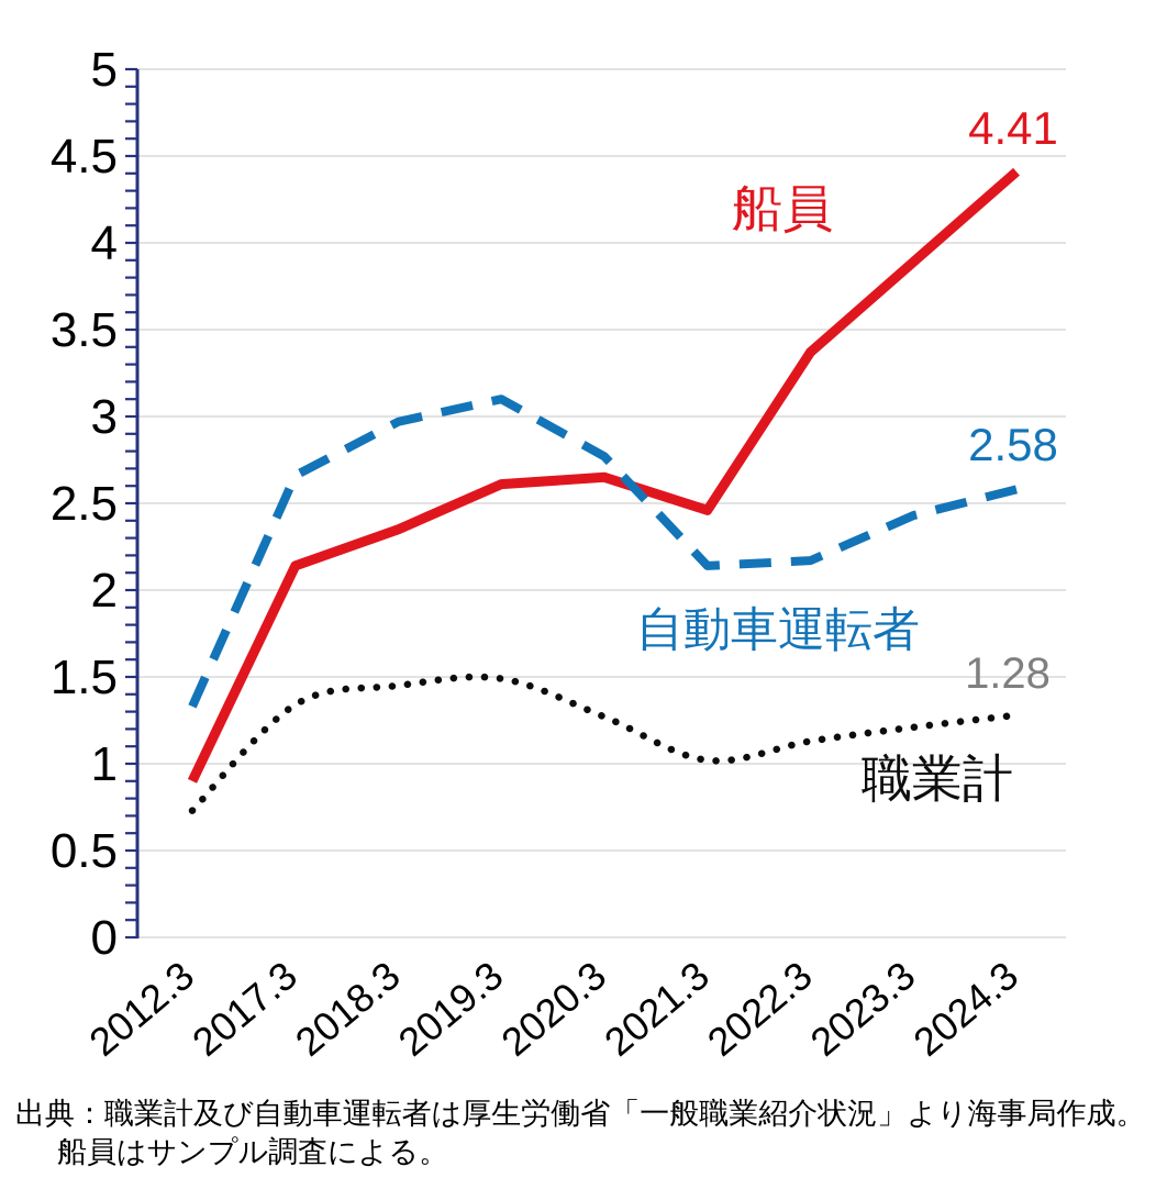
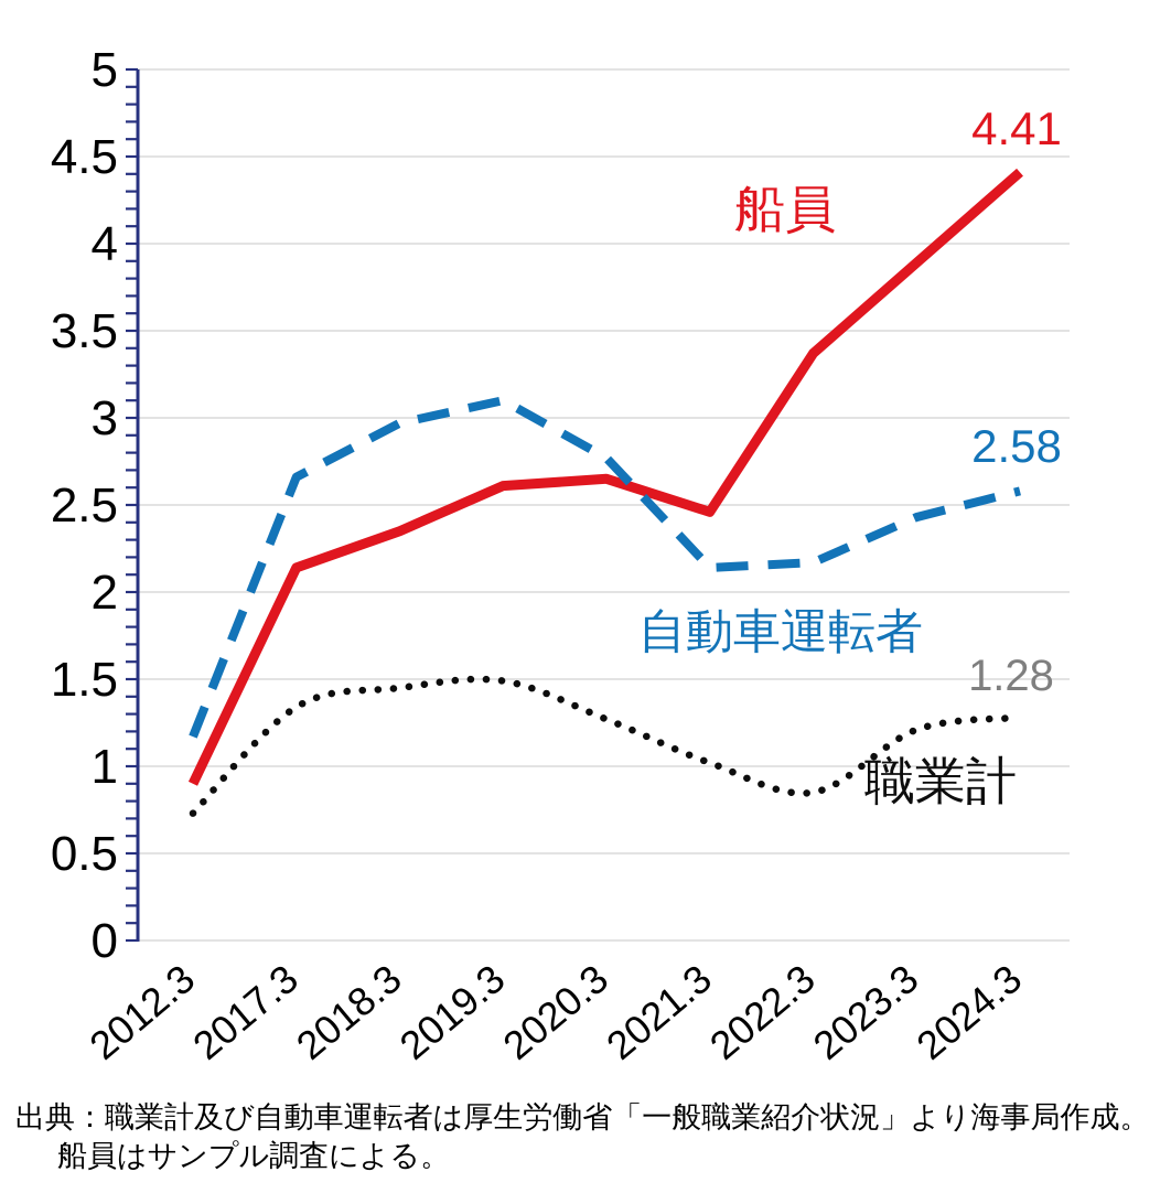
自動車運転者/2012.3: 1.33 -> 1.17
職業計/2022.3: 1.13 -> 0.85
